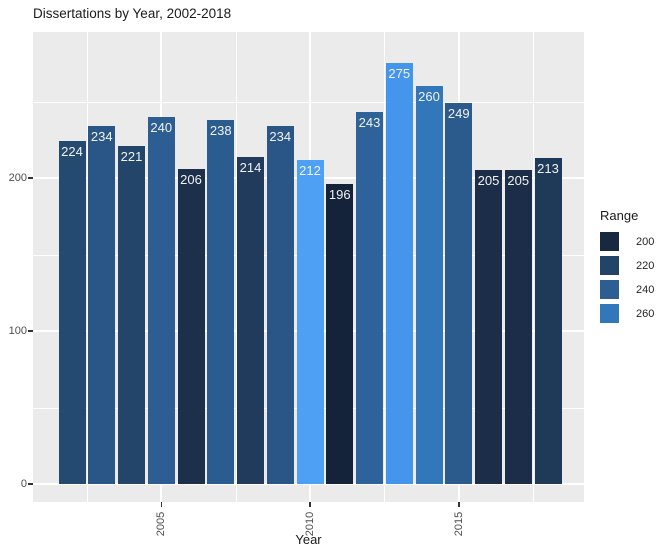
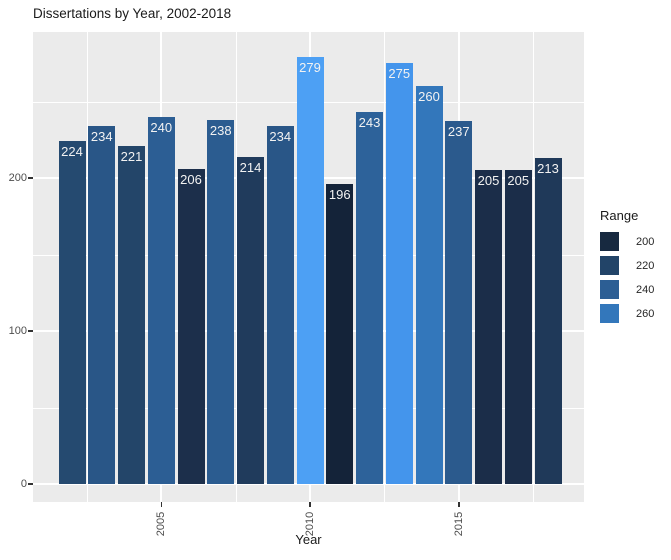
2010: 212 -> 279
2015: 249 -> 237
